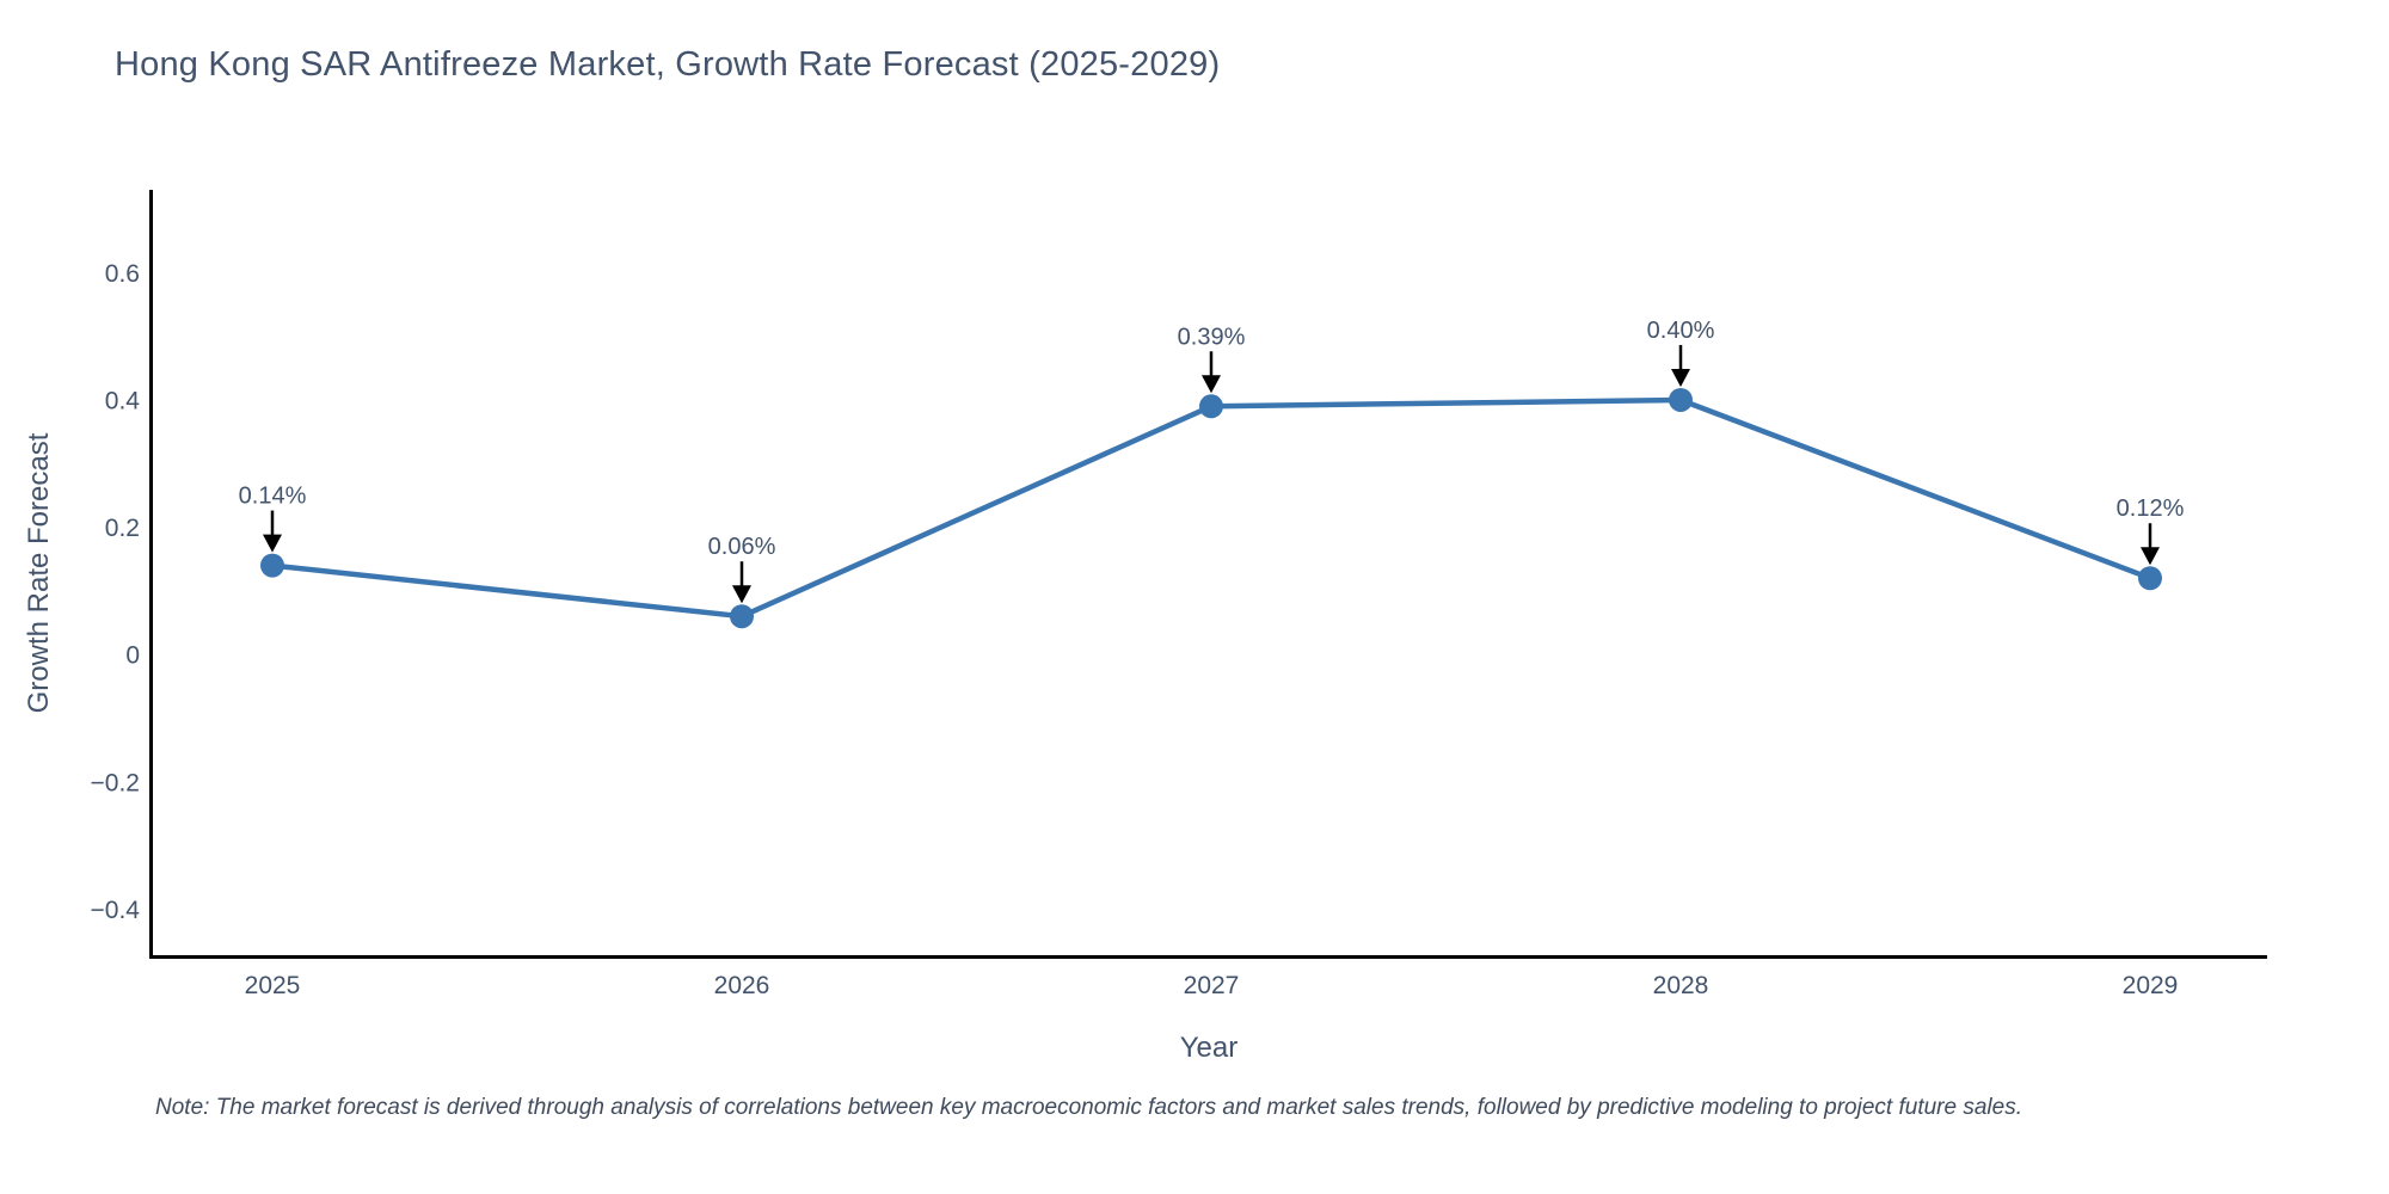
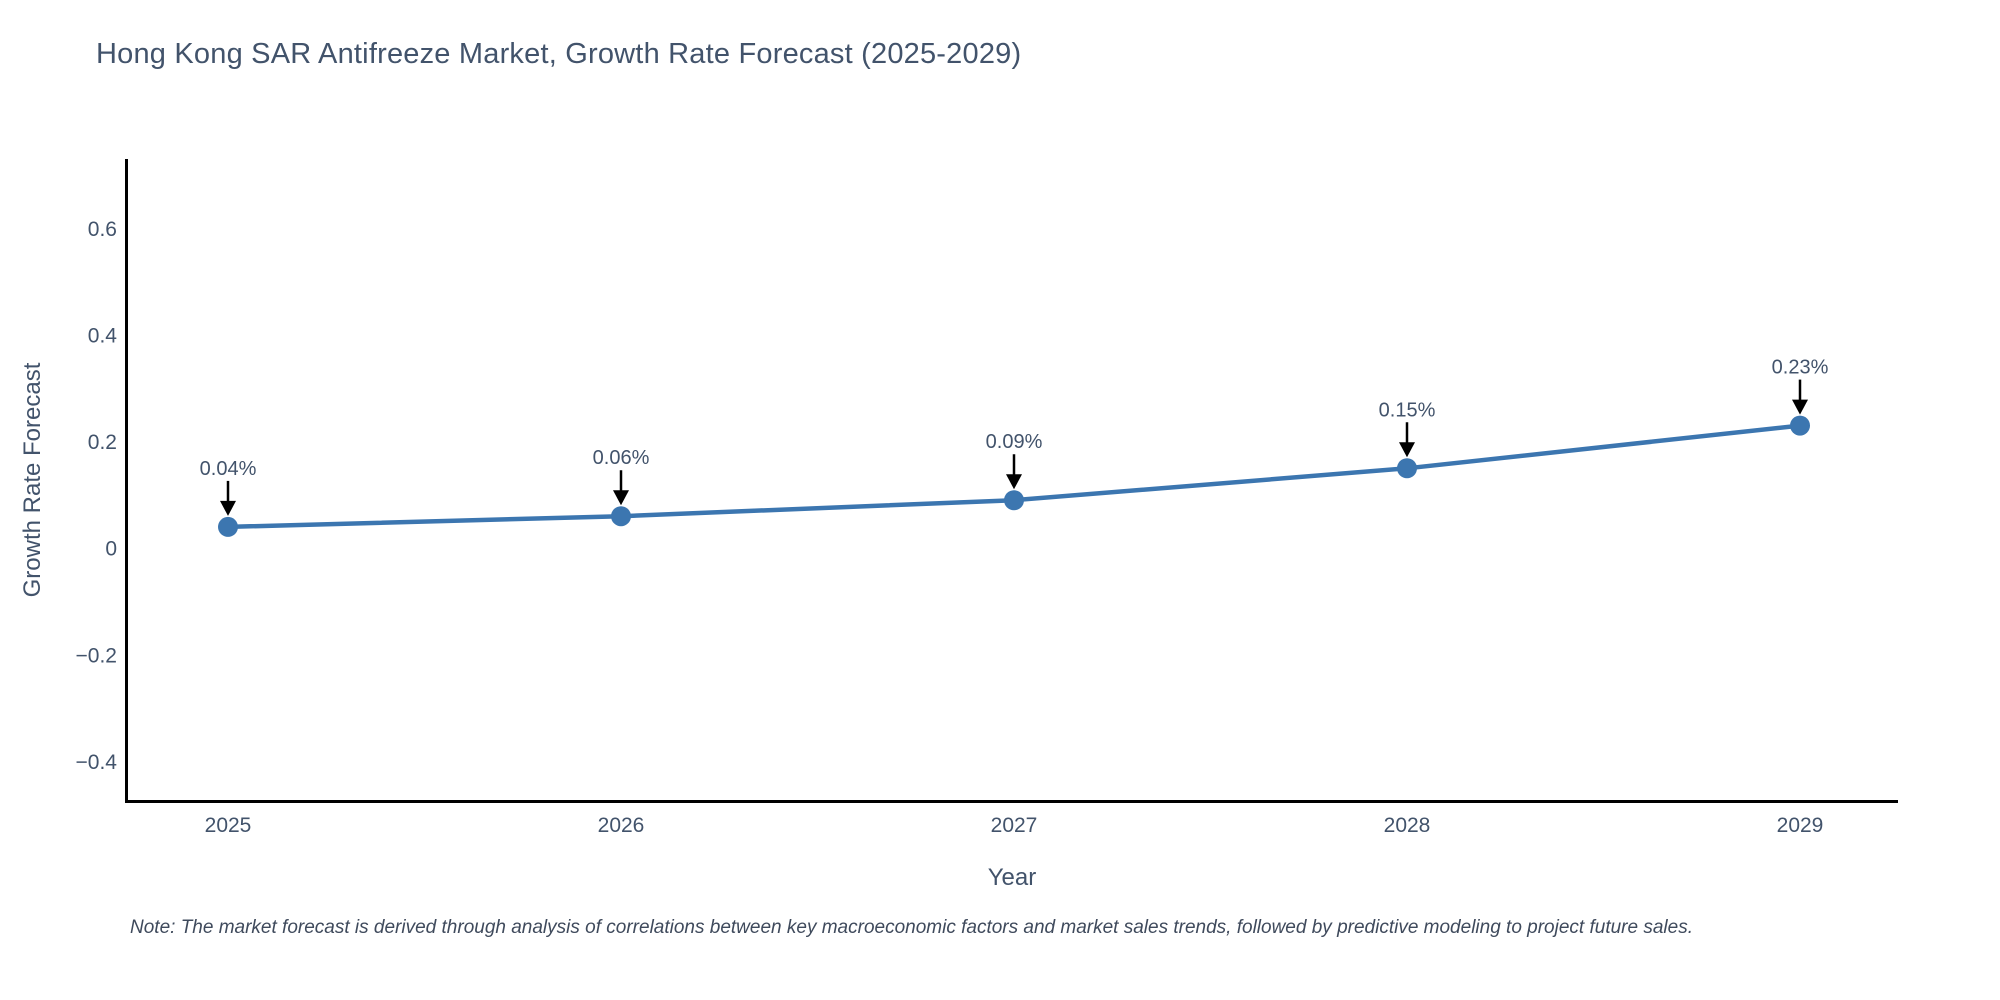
2025: 0.14% -> 0.04%
2027: 0.39% -> 0.09%
2028: 0.40% -> 0.15%
2029: 0.12% -> 0.23%
